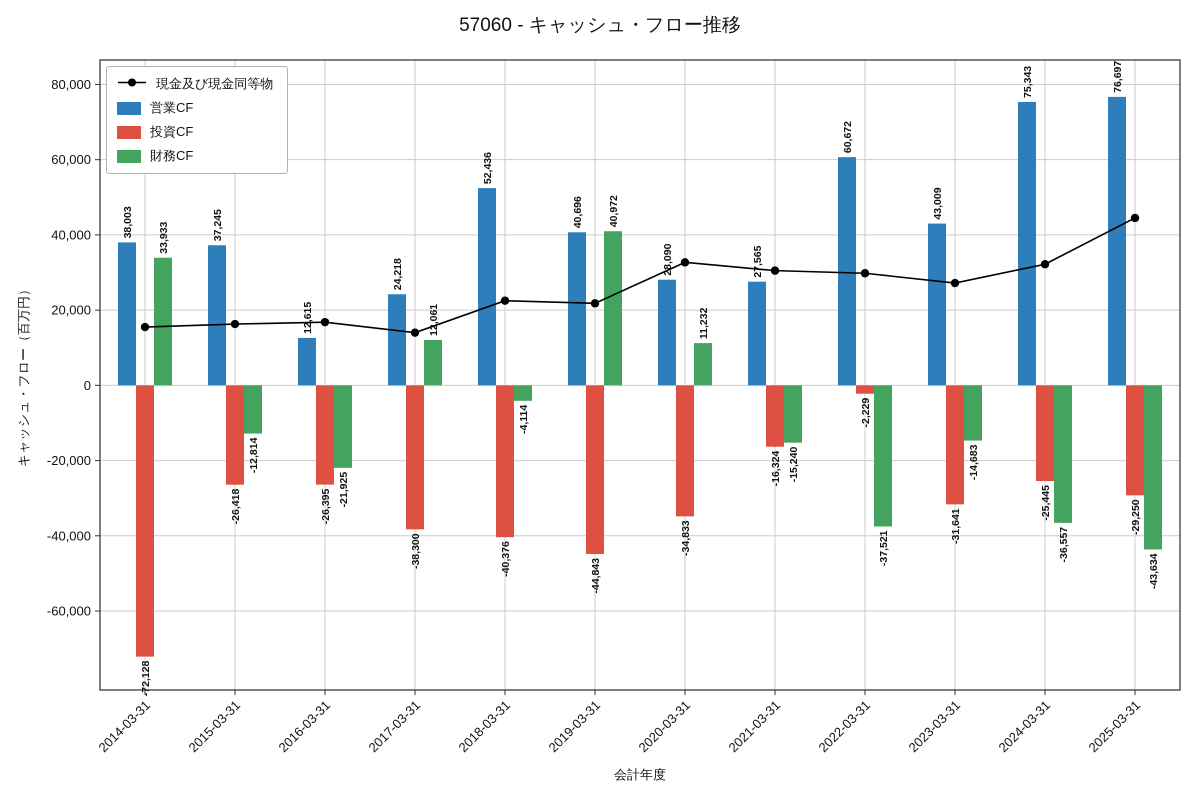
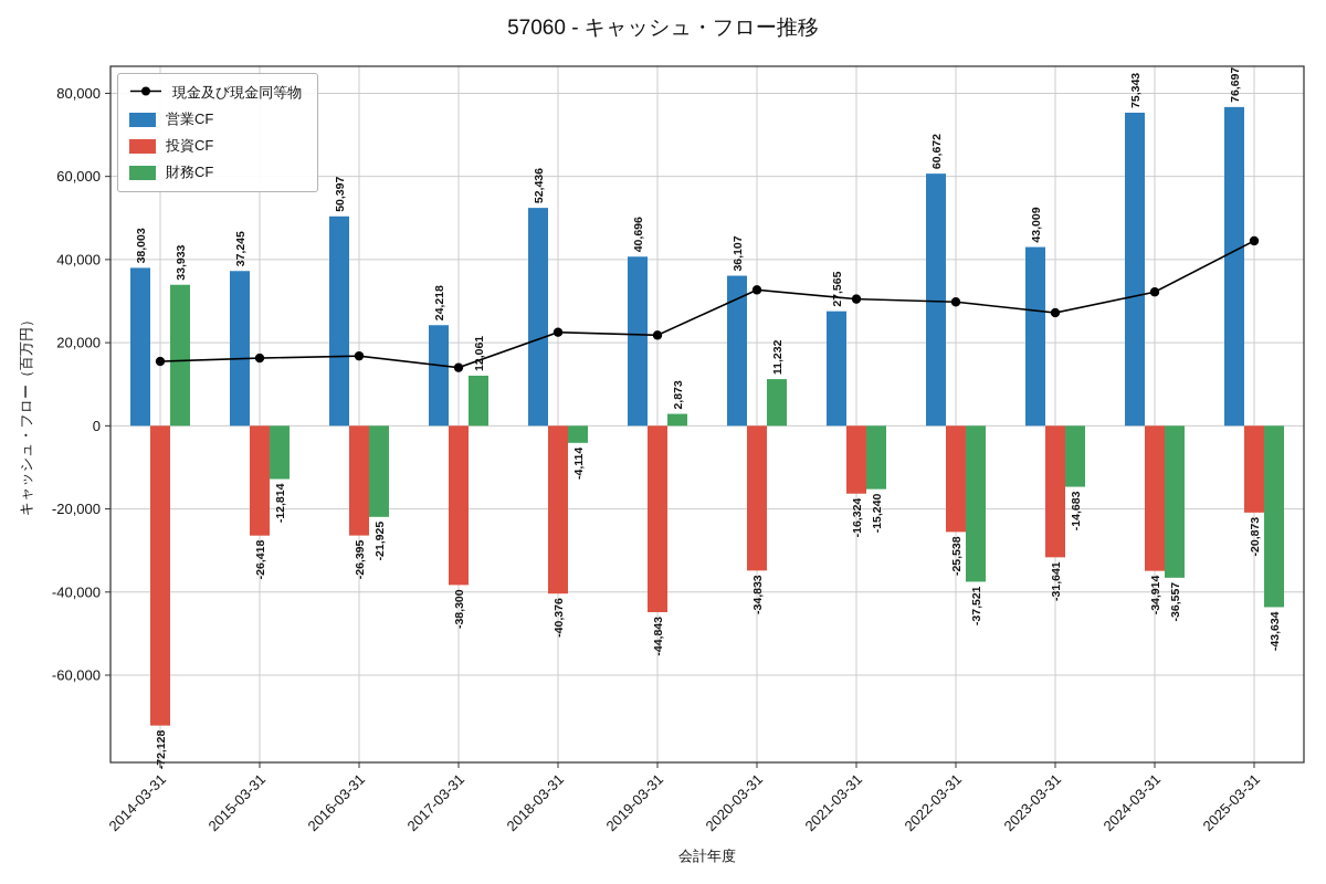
営業CF/2016-03-31: 12,615 -> 50,397
財務CF/2019-03-31: 40,972 -> 2,873
営業CF/2020-03-31: 28,090 -> 36,107
投資CF/2022-03-31: -2,229 -> -25,538
投資CF/2024-03-31: -25,445 -> -34,914
投資CF/2025-03-31: -29,250 -> -20,873
